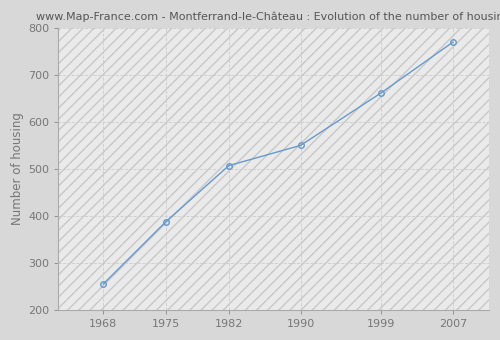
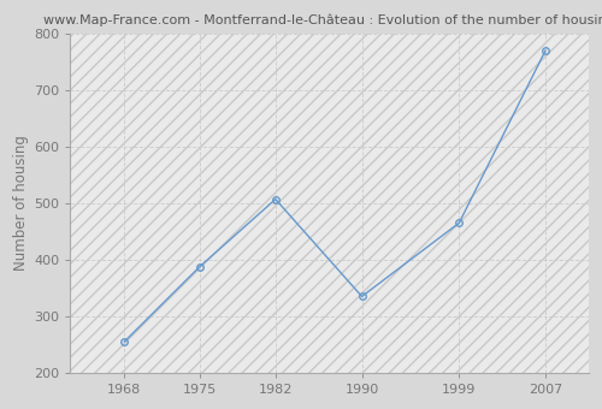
1990: 550 -> 335
1999: 662 -> 465
